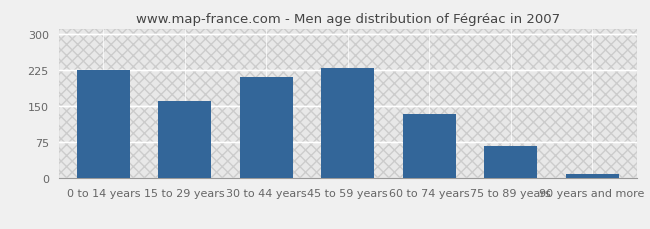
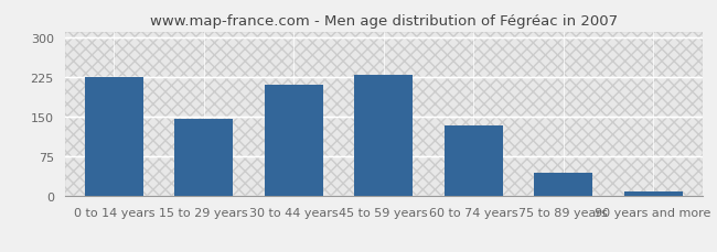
15 to 29 years: 160 -> 145
75 to 89 years: 68 -> 45
